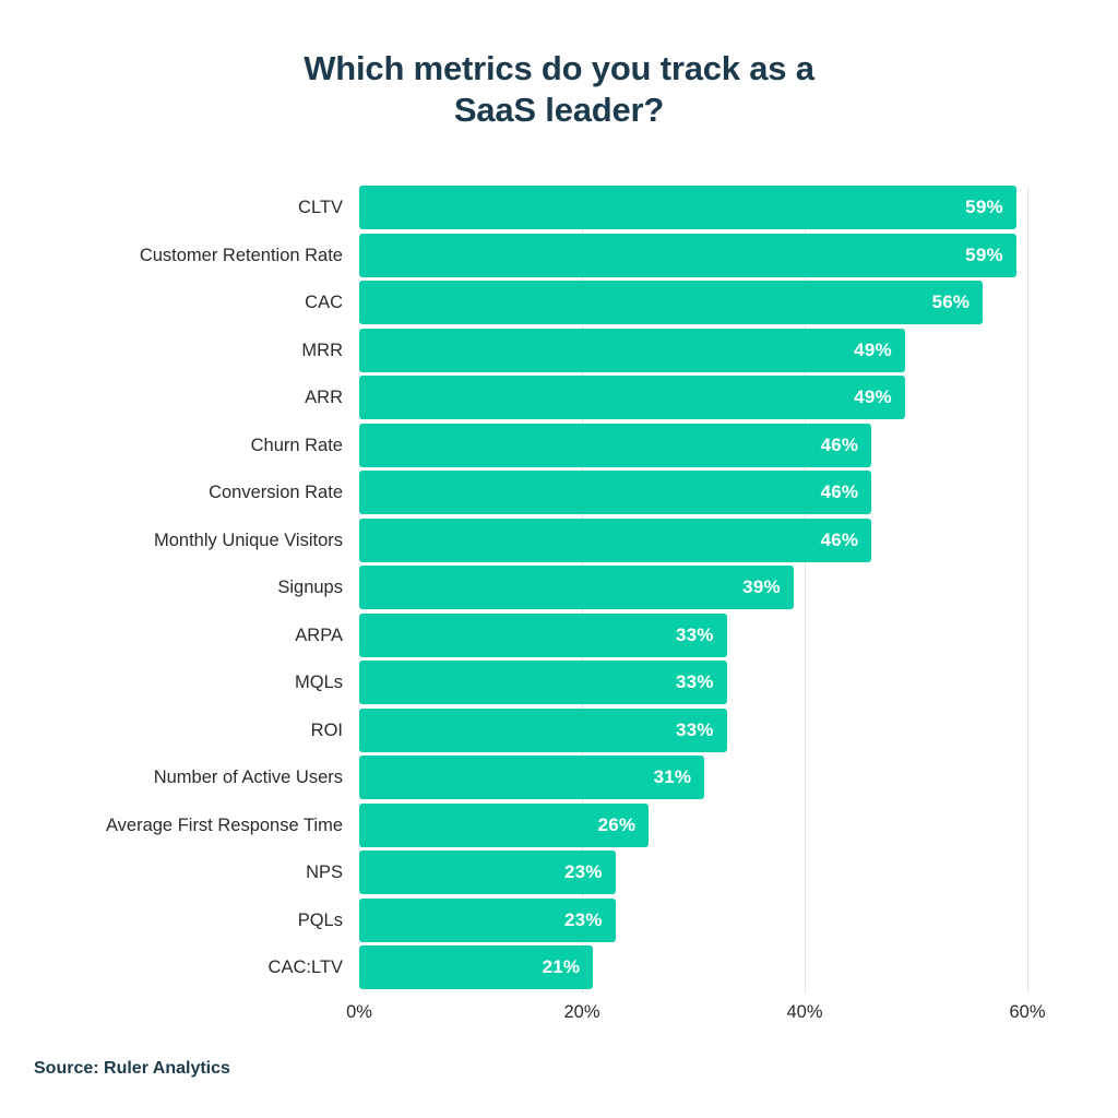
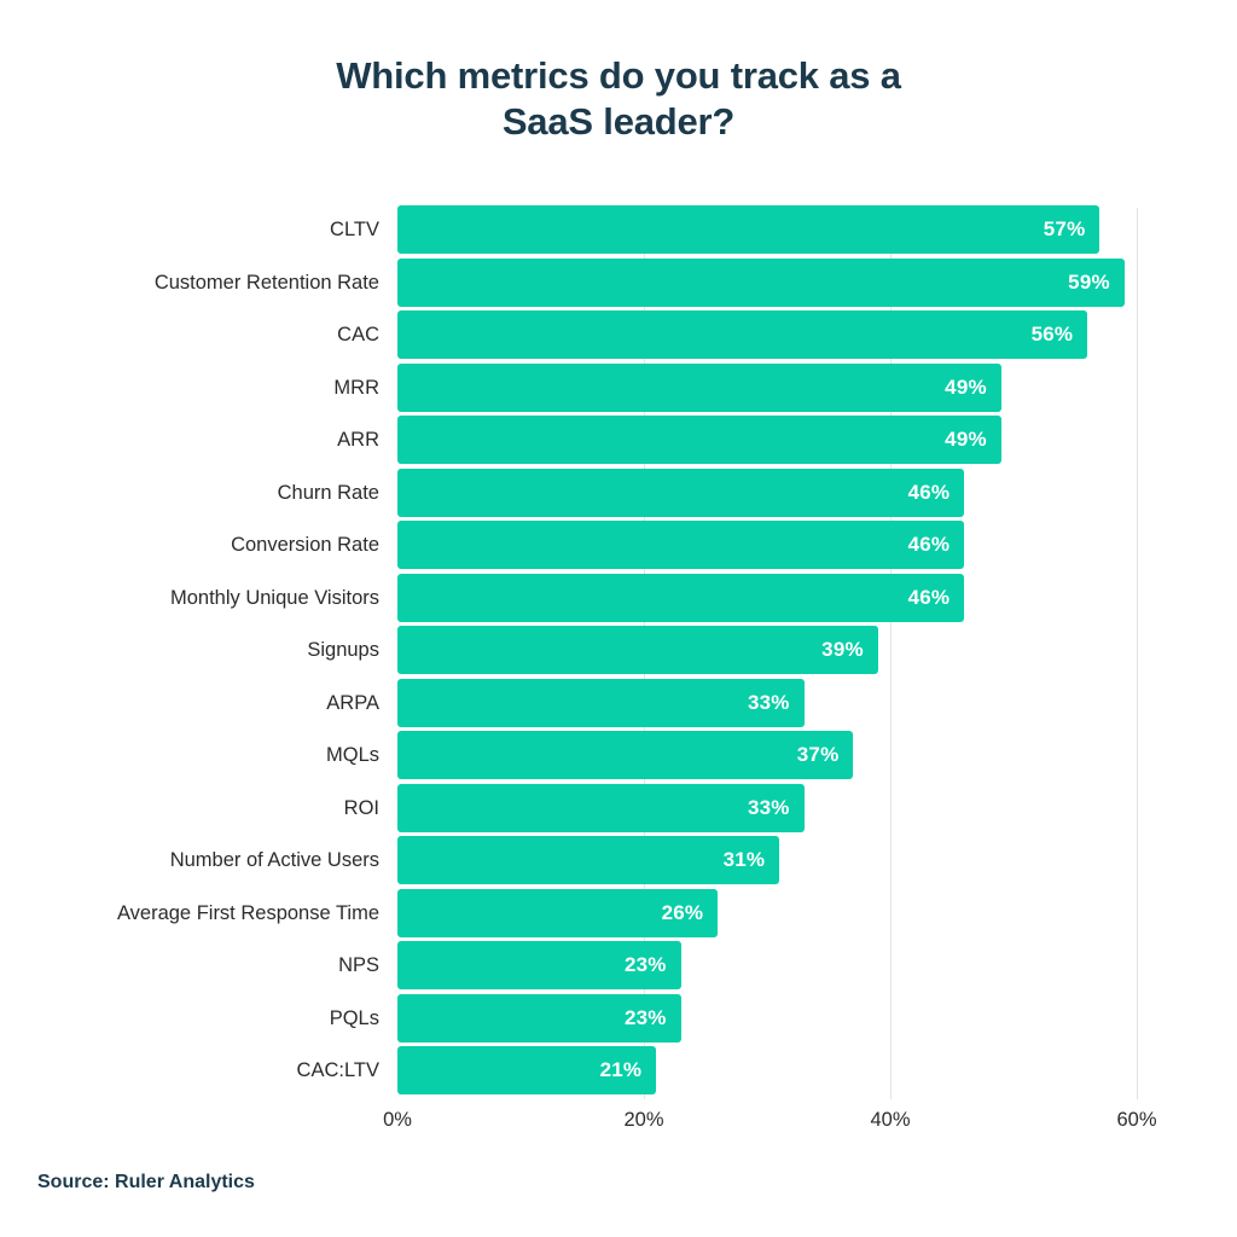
CLTV: 59% -> 57%
MQLs: 33% -> 37%
